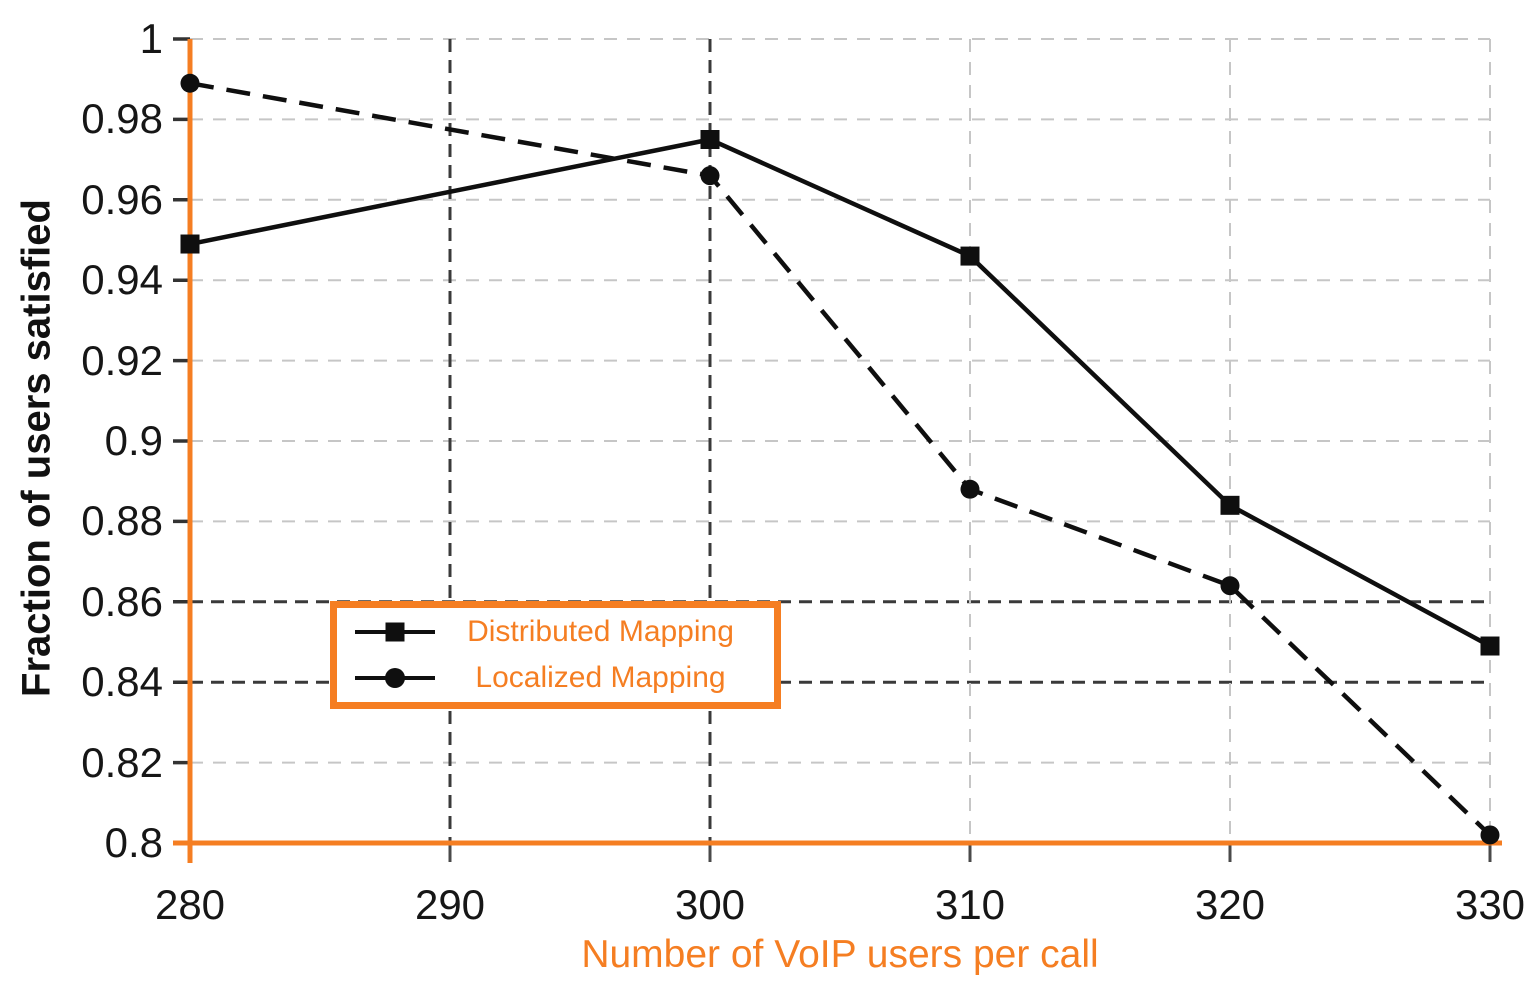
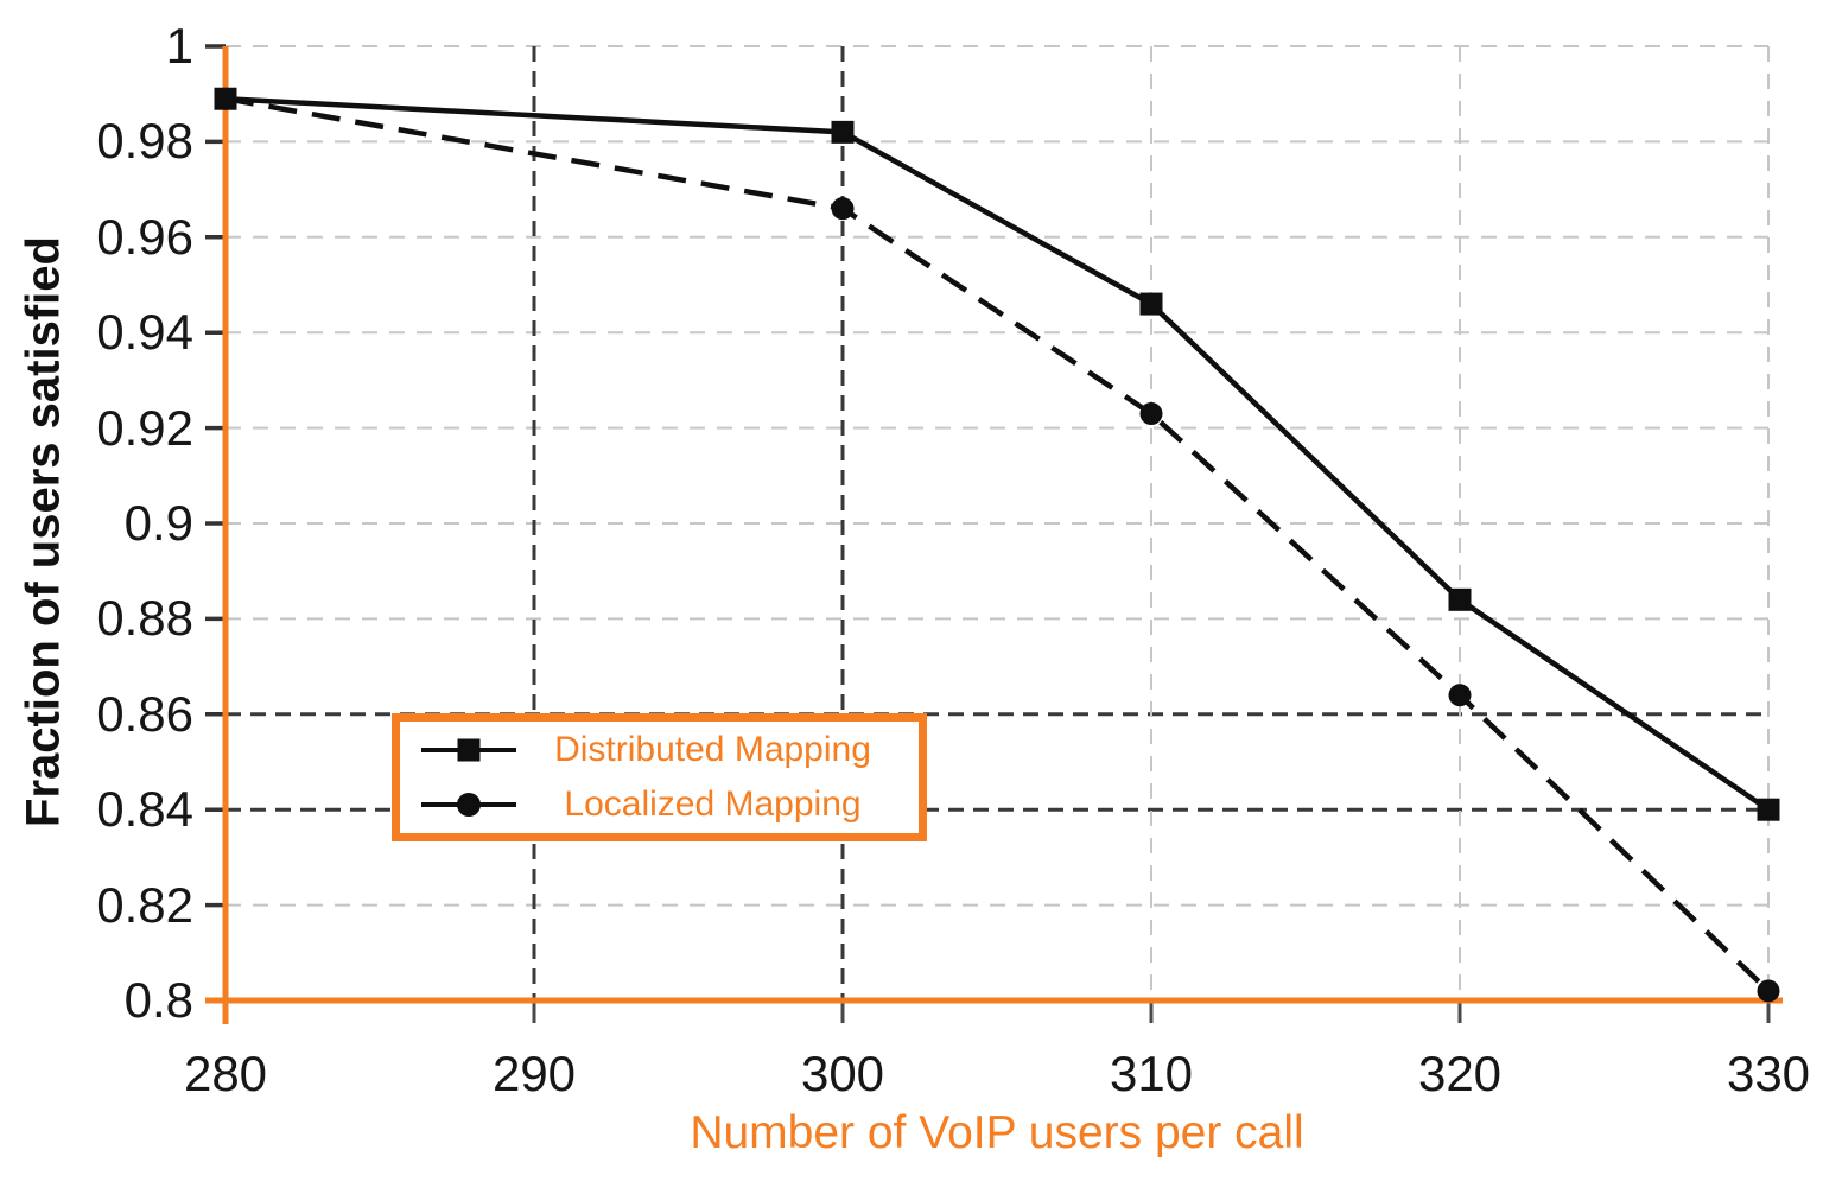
Distributed Mapping/280: 0.949 -> 0.989
Distributed Mapping/300: 0.975 -> 0.982
Localized Mapping/310: 0.888 -> 0.923
Distributed Mapping/330: 0.849 -> 0.840
